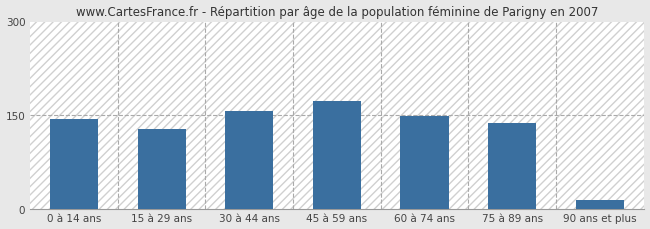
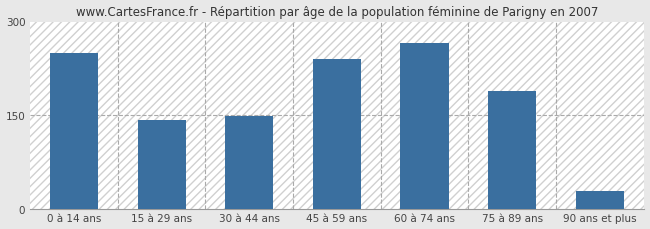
0 à 14 ans: 143 -> 250
15 à 29 ans: 127 -> 142
30 à 44 ans: 157 -> 148
45 à 59 ans: 172 -> 240
60 à 74 ans: 149 -> 266
75 à 89 ans: 138 -> 188
90 ans et plus: 13 -> 28
